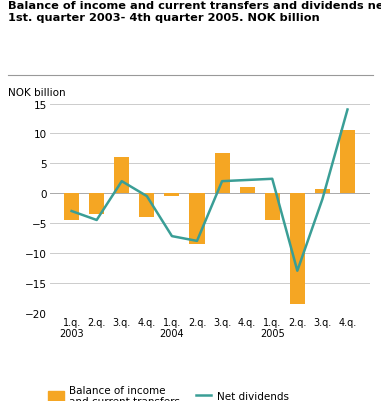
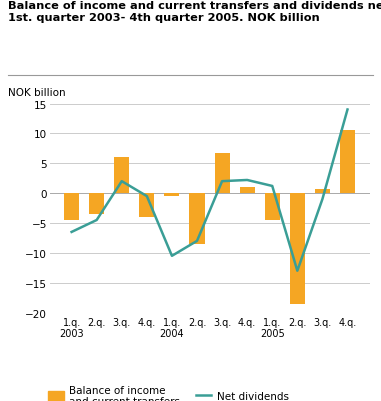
Net dividends/1.q. 2003: -3.0 -> -6.5
Net dividends/1.q. 2004: -7.2 -> -10.5
Net dividends/1.q. 2005: 2.4 -> 1.2
